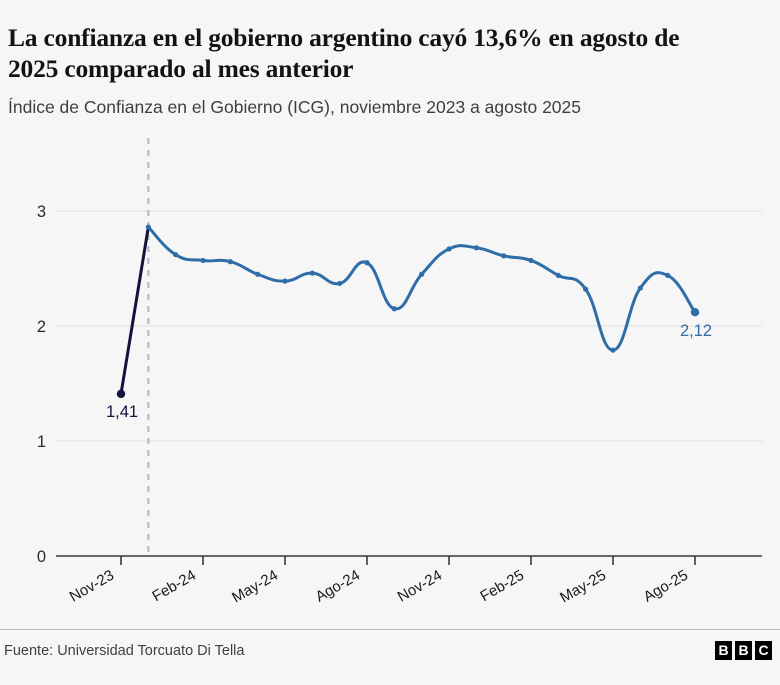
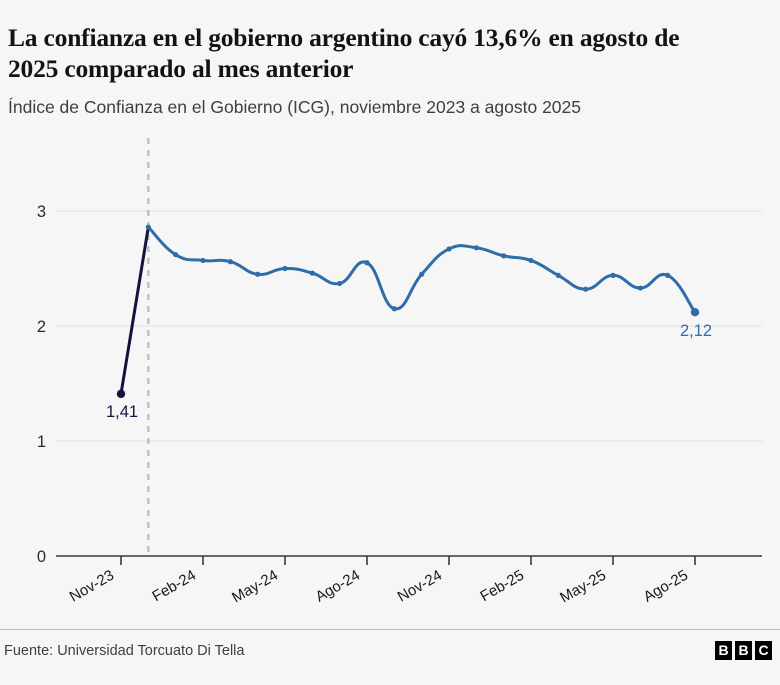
May-24: 2.39 -> 2.50
May-25: 1.79 -> 2.44
